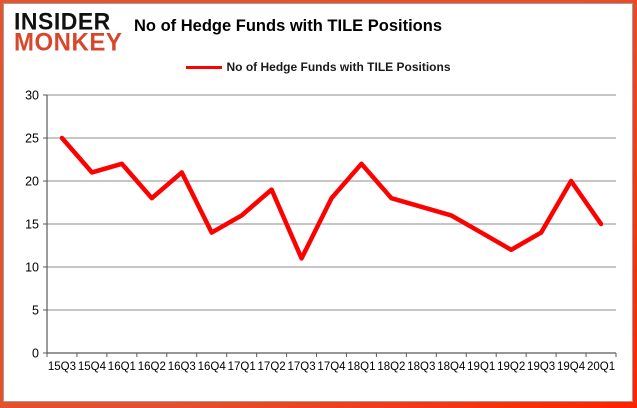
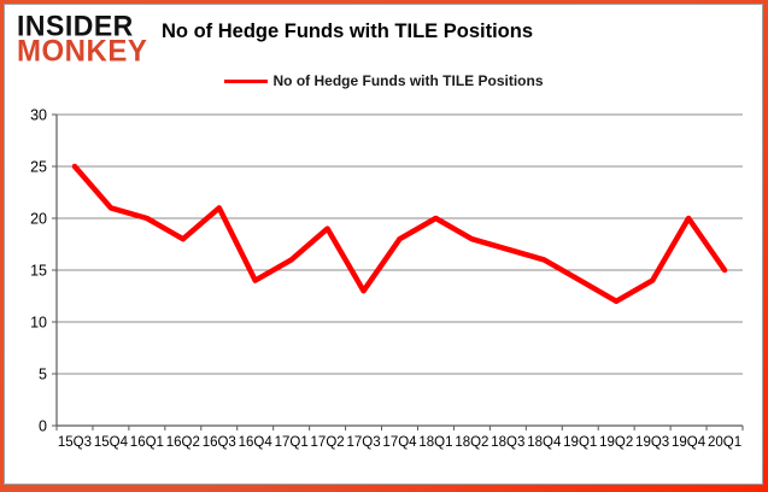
16Q1: 22 -> 20
17Q3: 11 -> 13
18Q1: 22 -> 20
